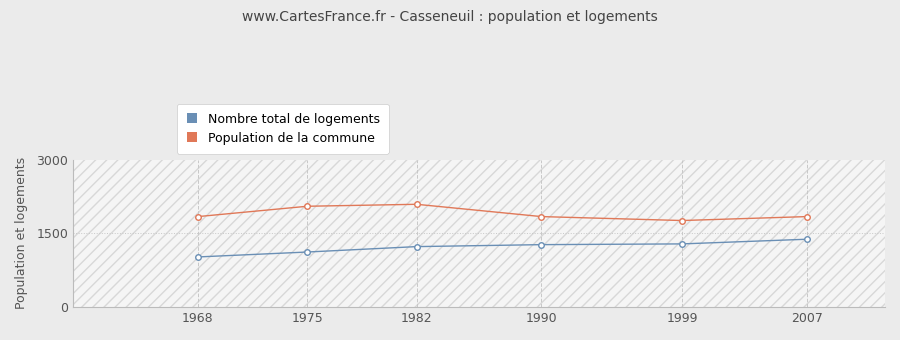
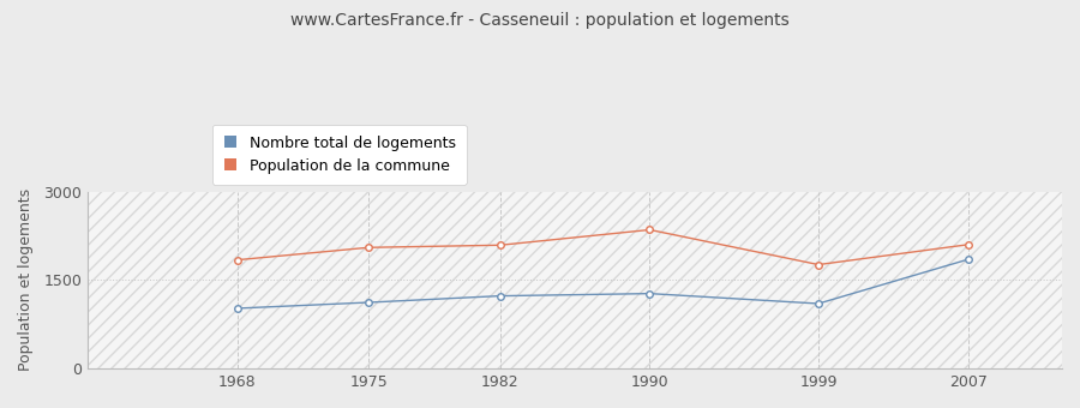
Population de la commune/1990: 1840 -> 2350
Nombre total de logements/1999: 1280 -> 1100
Nombre total de logements/2007: 1380 -> 1850
Population de la commune/2007: 1840 -> 2100
